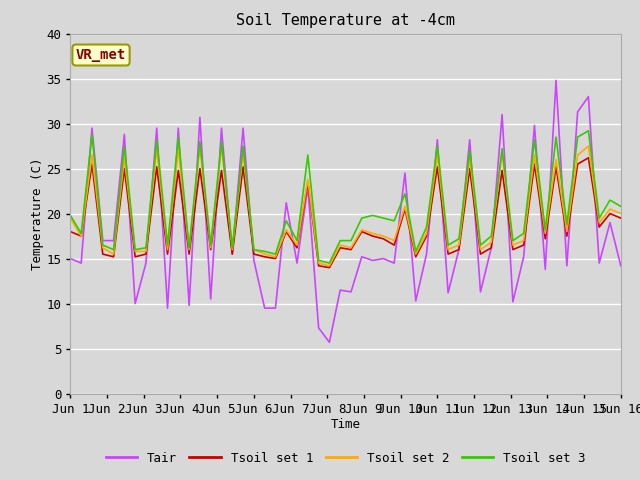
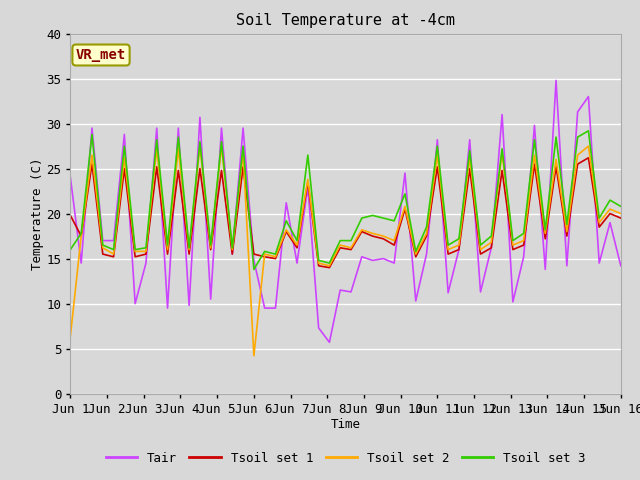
Tair/Jun 1: 15.0 -> 24.0
Tsoil set 1/Jun 1: 18.0 -> 19.8
Tsoil set 2/Jun 1: 19.5 -> 6.4
Tsoil set 3/Jun 1: 19.8 -> 16.0
Tsoil set 2/Jun 6: 16.0 -> 4.2
Tsoil set 3/Jun 6: 16.0 -> 13.8
